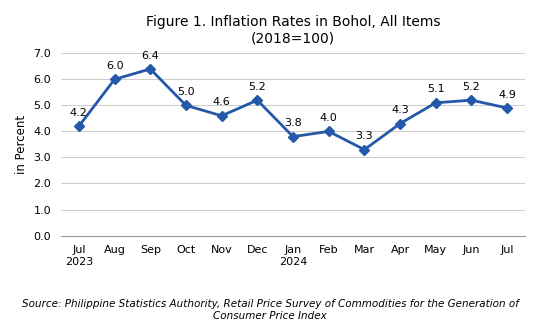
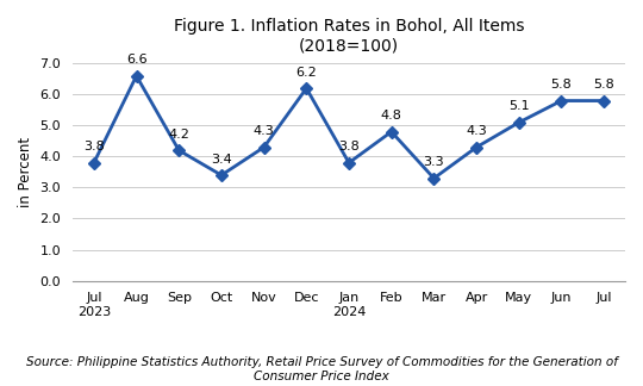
Jul 2023: 4.2 -> 3.8
Aug: 6.0 -> 6.6
Sep: 6.4 -> 4.2
Oct: 5.0 -> 3.4
Nov: 4.6 -> 4.3
Dec: 5.2 -> 6.2
Feb: 4.0 -> 4.8
Jun: 5.2 -> 5.8
Jul: 4.9 -> 5.8
